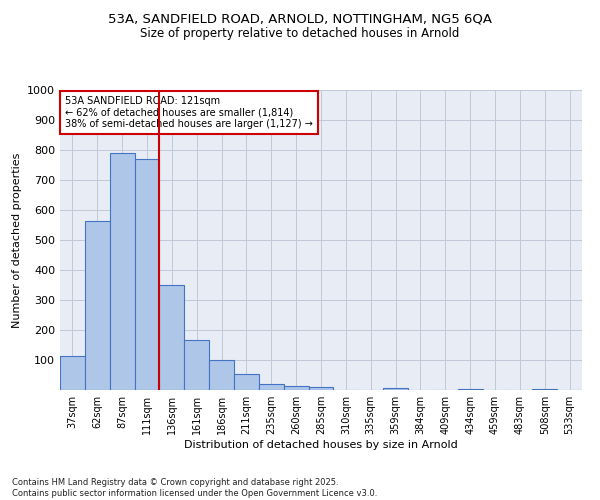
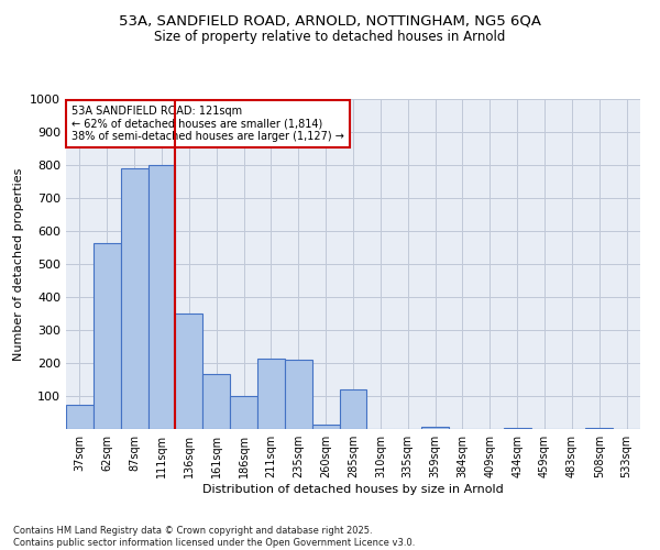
37sqm: 112 -> 75
111sqm: 770 -> 800
211sqm: 52 -> 215
235sqm: 20 -> 210
285sqm: 10 -> 120
